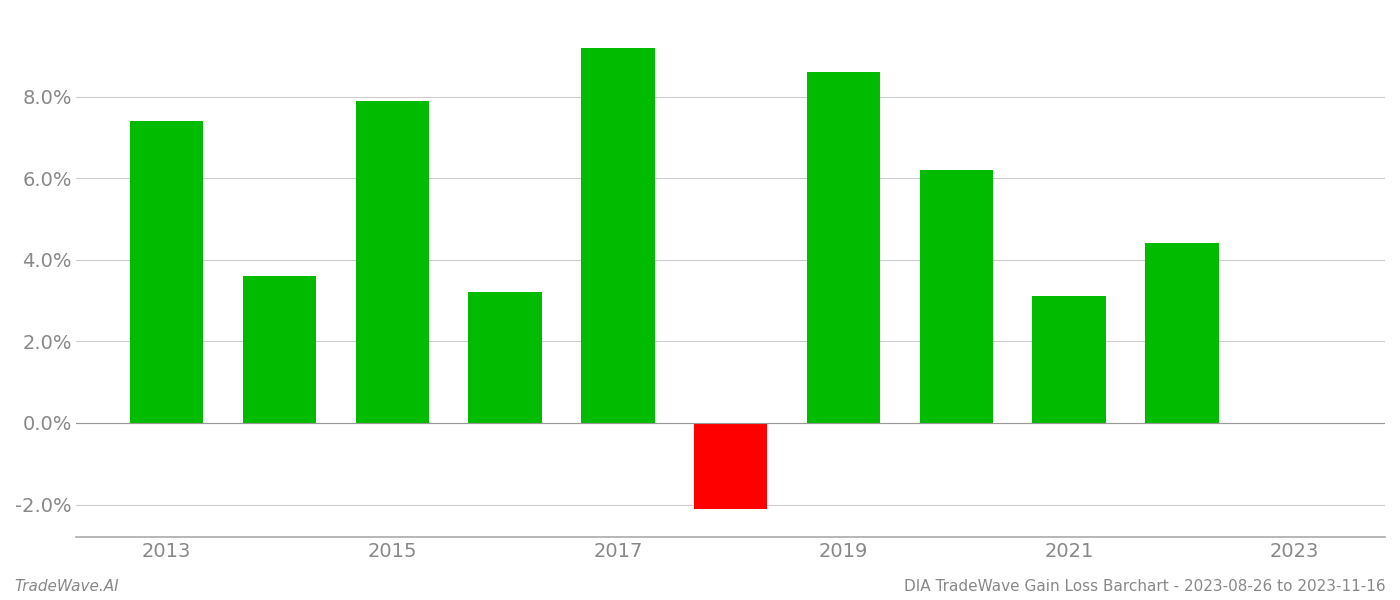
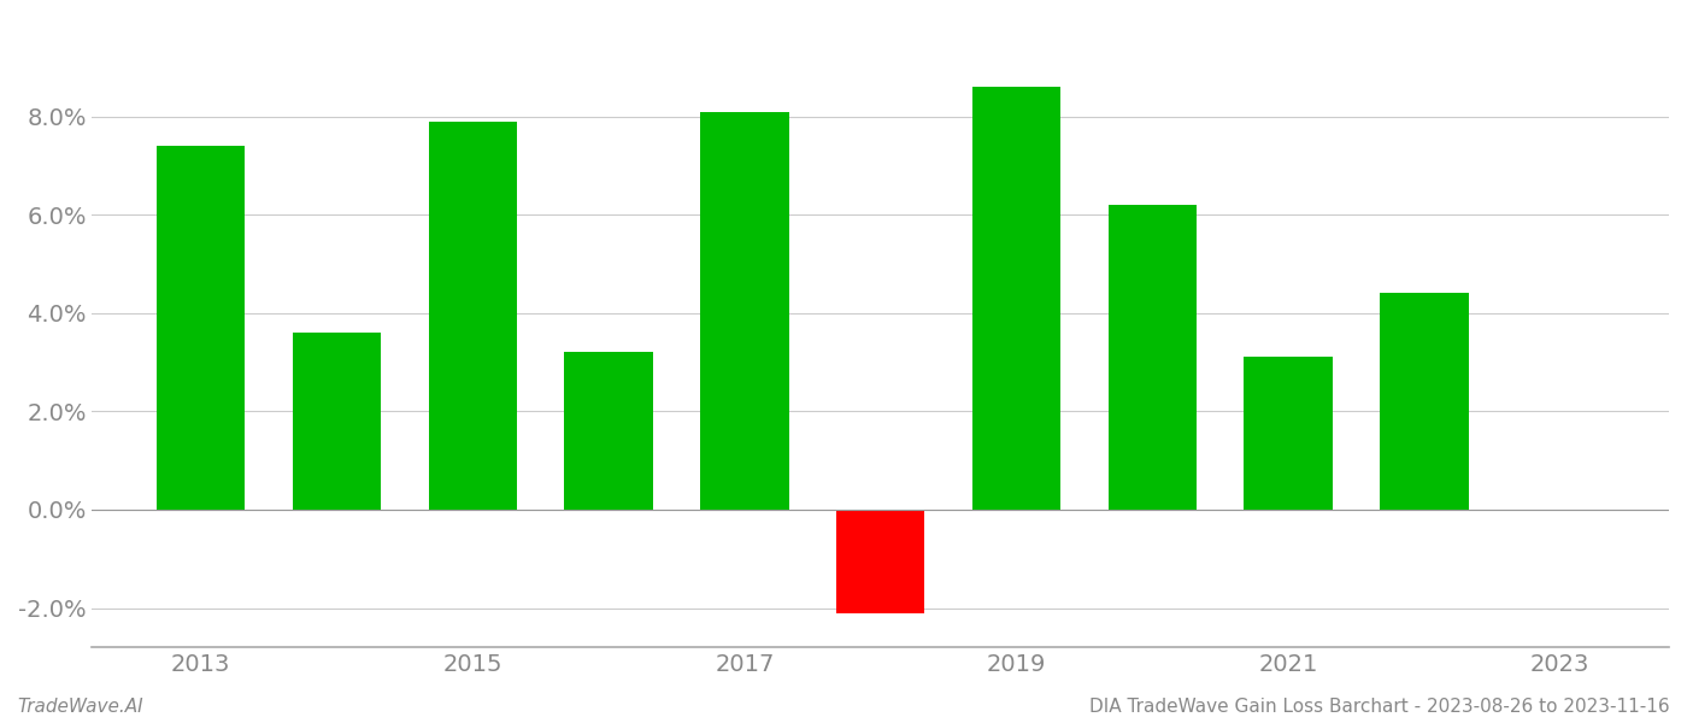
2017: 9.2% -> 8.1%
